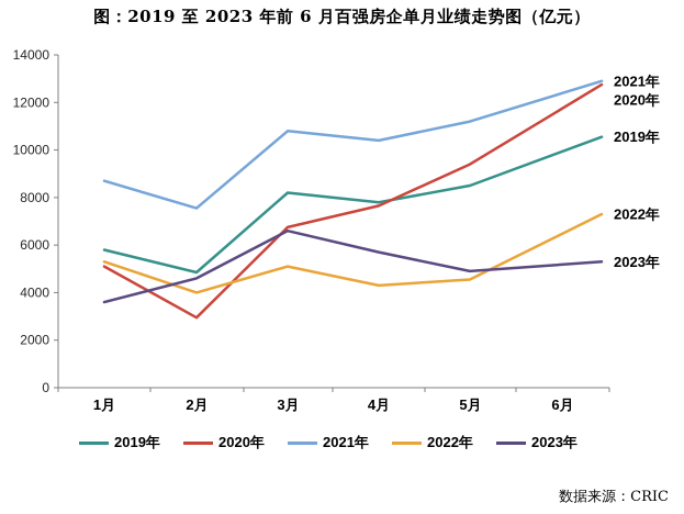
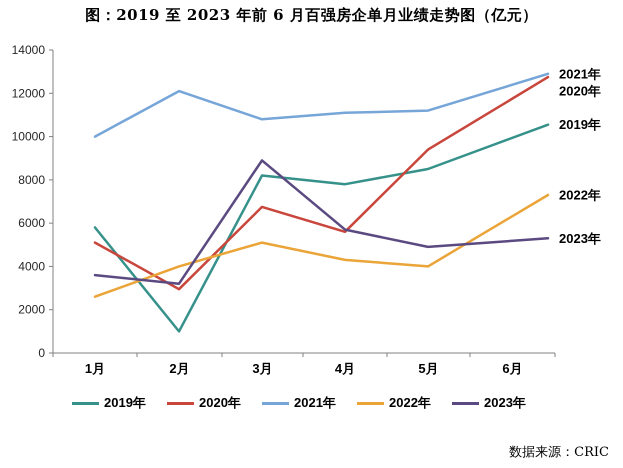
2021年/1月: 8700 -> 10000
2022年/1月: 5300 -> 2600
2019年/2月: 4800 -> 1000
2021年/2月: 7600 -> 12100
2023年/2月: 4600 -> 3200
2023年/3月: 6600 -> 8900
2020年/4月: 7600 -> 5600
2021年/4月: 10400 -> 11100
2022年/5月: 4600 -> 4000
